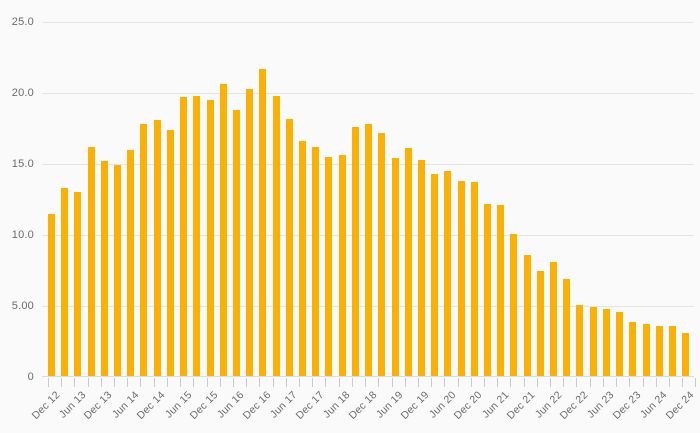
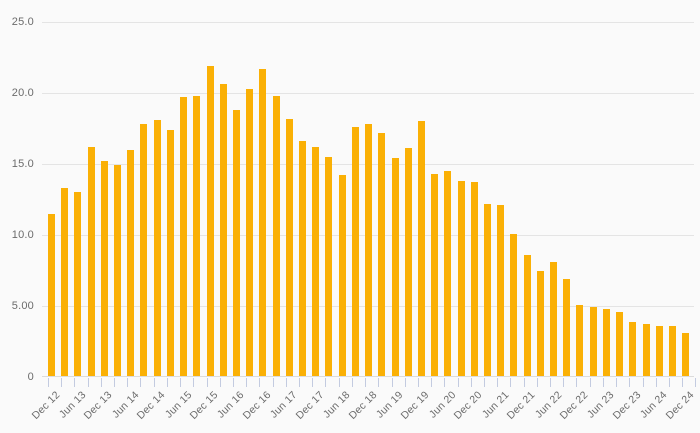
Dec 15: 19.5 -> 21.9
Jun 18: 15.6 -> 14.2
Dec 19: 15.3 -> 18.0
